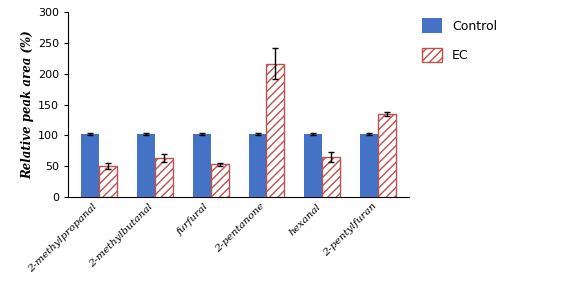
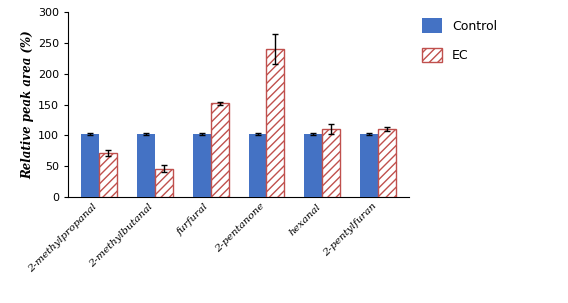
EC/2-methylpropanal: 50 -> 72
EC/2-methylbutanal: 63 -> 46
EC/furfural: 53 -> 152
EC/2-pentanone: 216 -> 240
EC/hexanal: 65 -> 110
EC/2-pentylfuran: 135 -> 110
